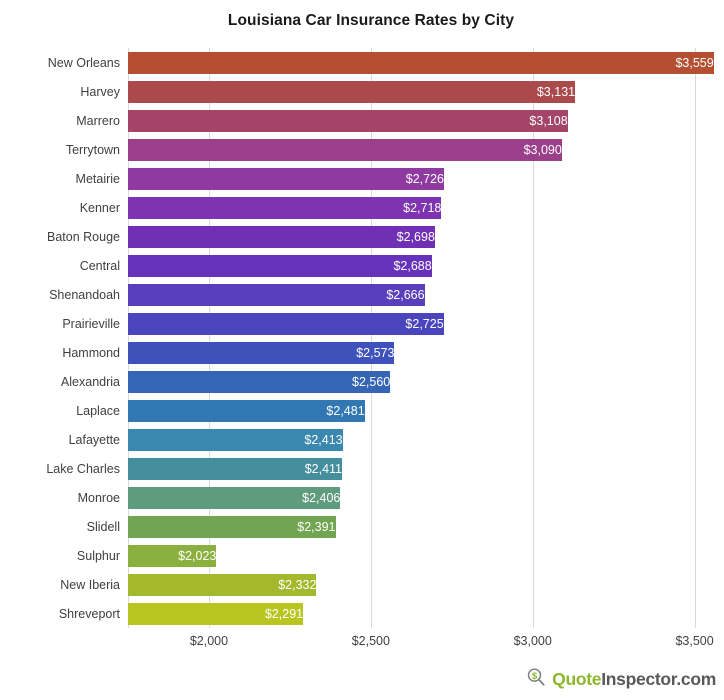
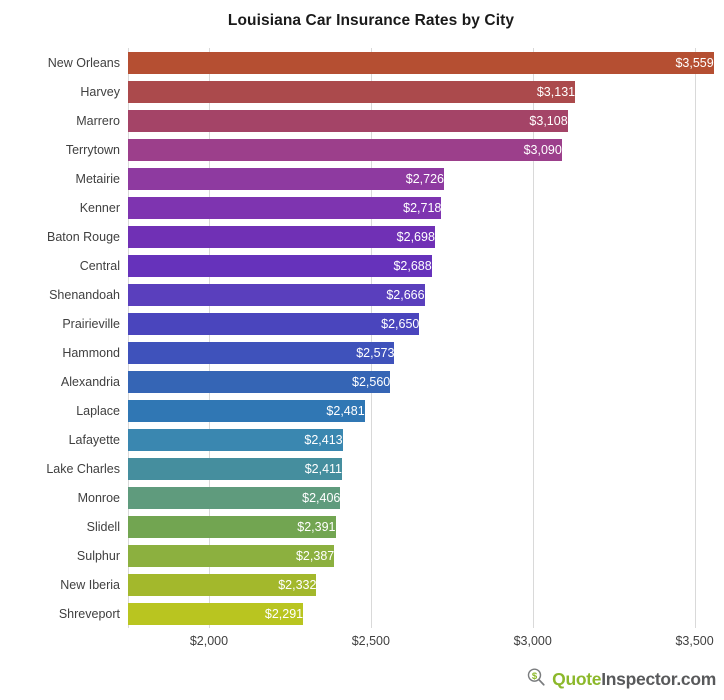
Prairieville: $2,725 -> $2,650
Sulphur: $2,023 -> $2,387
